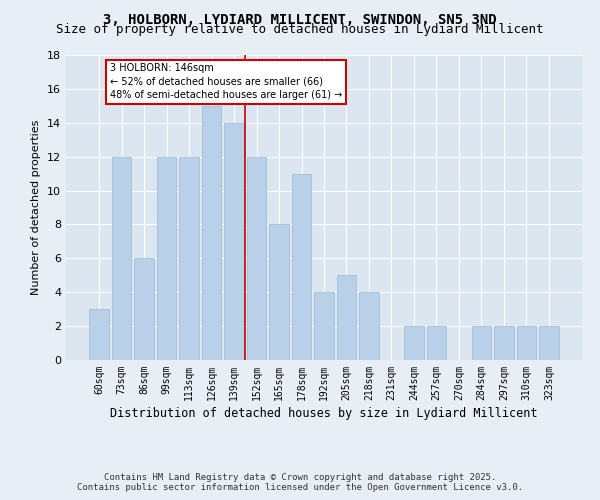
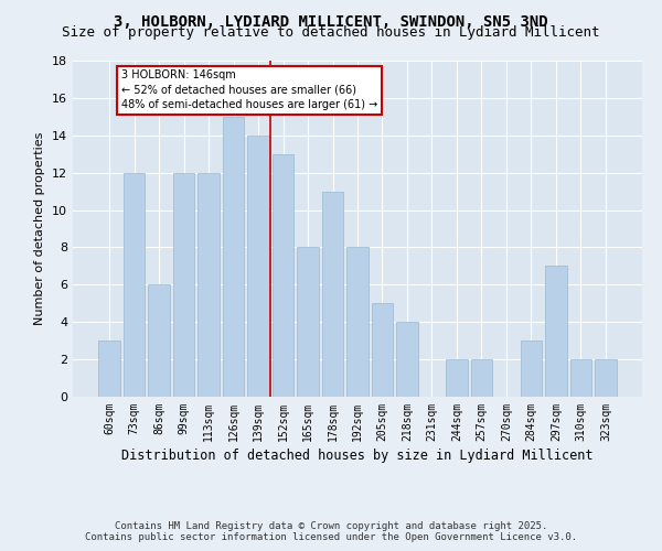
152sqm: 12 -> 13
192sqm: 4 -> 8
284sqm: 2 -> 3
297sqm: 2 -> 7
